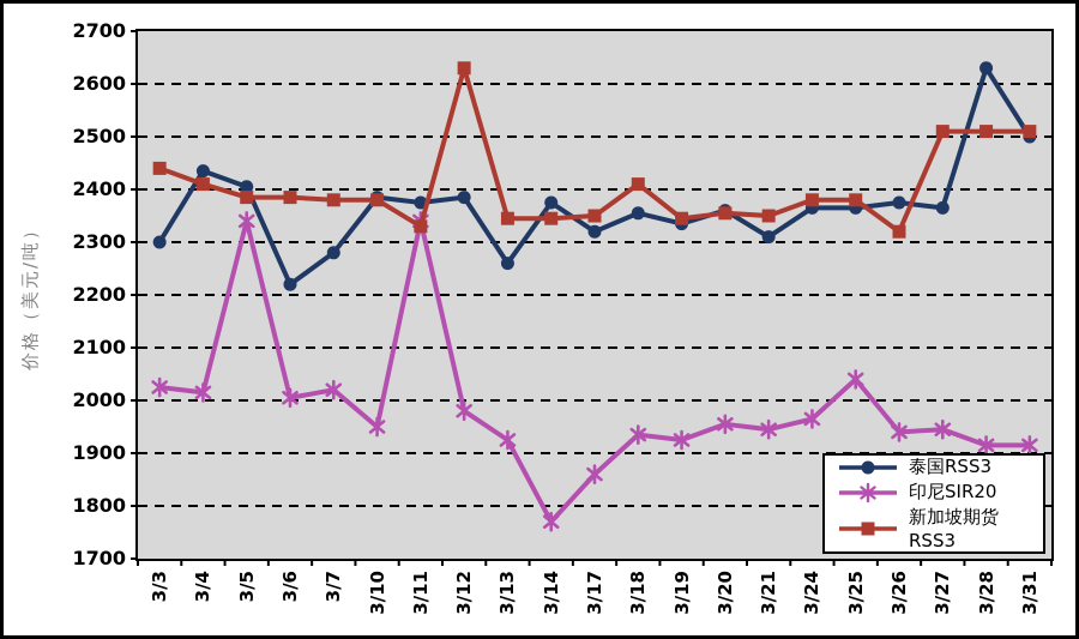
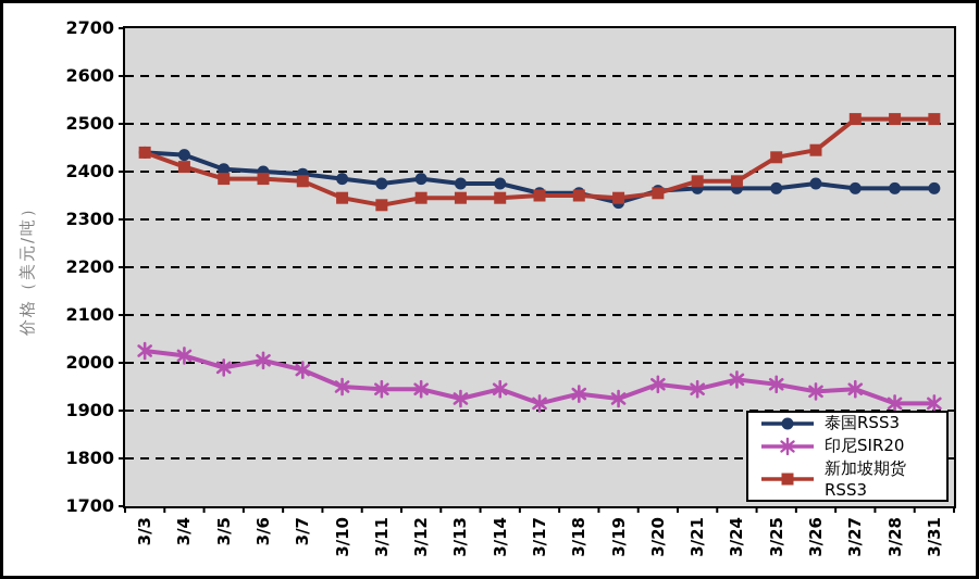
泰国RSS3/3/3: 2300 -> 2440
印尼SIR20/3/5: 2340 -> 1990
泰国RSS3/3/6: 2220 -> 2400
泰国RSS3/3/7: 2280 -> 2400
印尼SIR20/3/7: 2020 -> 1980
新加坡期货RSS3/3/10: 2380 -> 2340
印尼SIR20/3/11: 2340 -> 1940
印尼SIR20/3/12: 1980 -> 1940
新加坡期货RSS3/3/12: 2630 -> 2340
泰国RSS3/3/13: 2260 -> 2380
印尼SIR20/3/14: 1770 -> 1940
泰国RSS3/3/17: 2320 -> 2360
印尼SIR20/3/17: 1860 -> 1920
新加坡期货RSS3/3/18: 2410 -> 2350
泰国RSS3/3/21: 2310 -> 2360
新加坡期货RSS3/3/21: 2350 -> 2380
印尼SIR20/3/25: 2040 -> 1960
新加坡期货RSS3/3/25: 2380 -> 2430
新加坡期货RSS3/3/26: 2320 -> 2440
泰国RSS3/3/28: 2630 -> 2360
泰国RSS3/3/31: 2500 -> 2360
